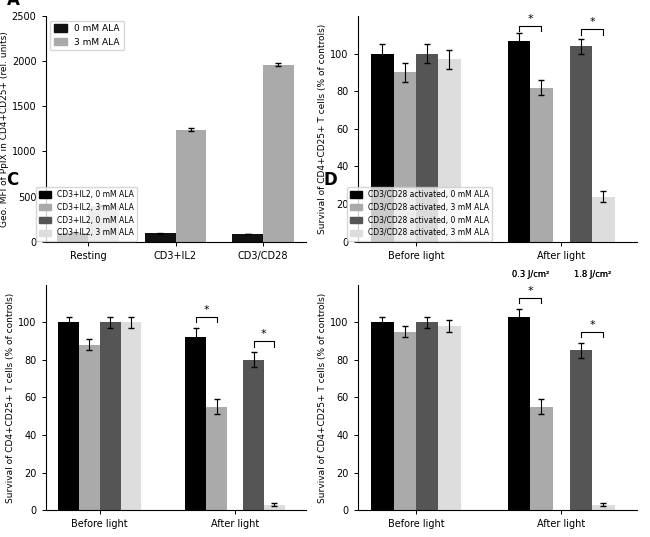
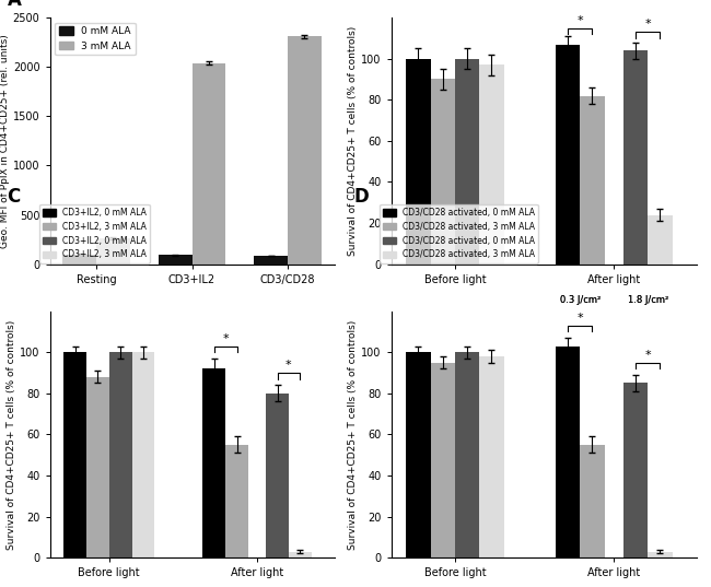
3 mM ALA/Resting: 400 -> 260
3 mM ALA/CD3+IL2: 1240 -> 2040
3 mM ALA/CD3/CD28: 1960 -> 2310
